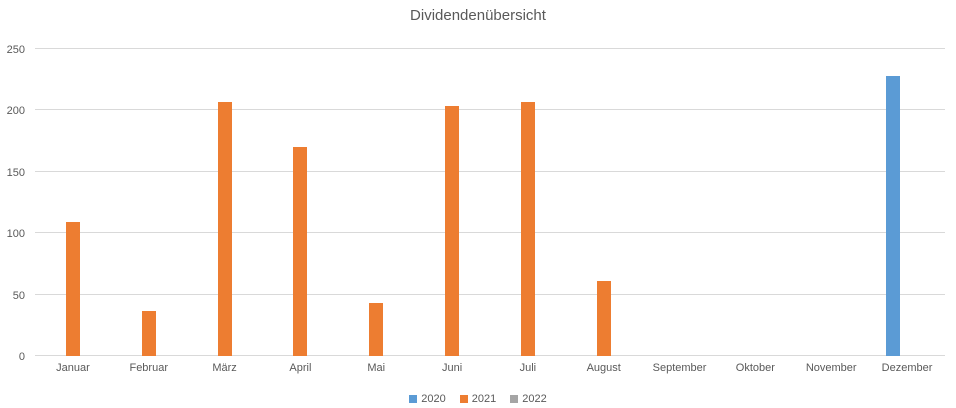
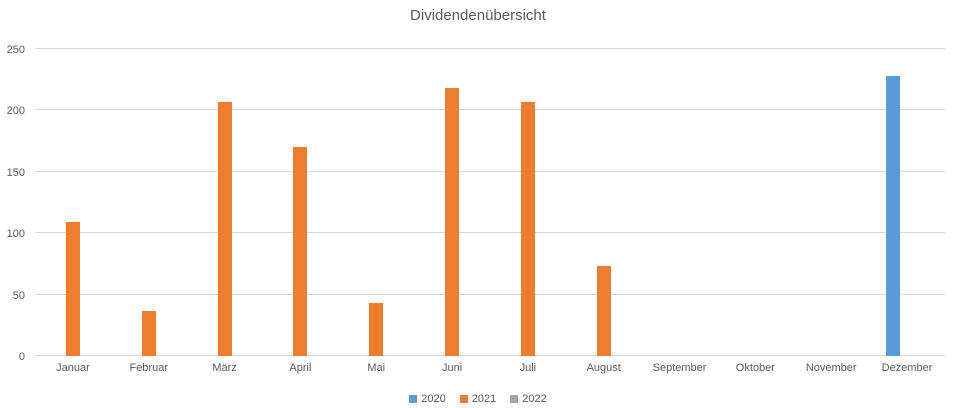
2021/Juni: 204 -> 218
2021/August: 61 -> 73
